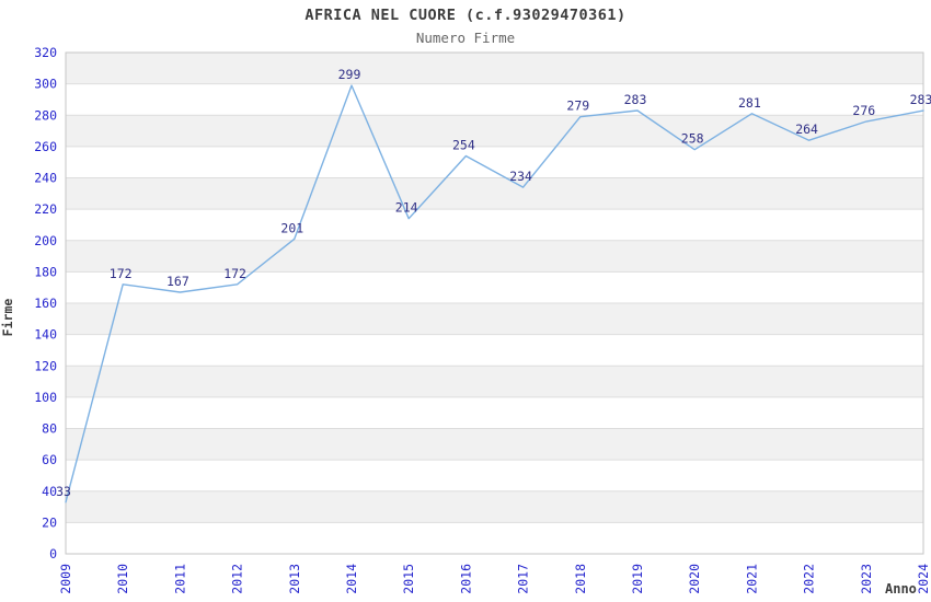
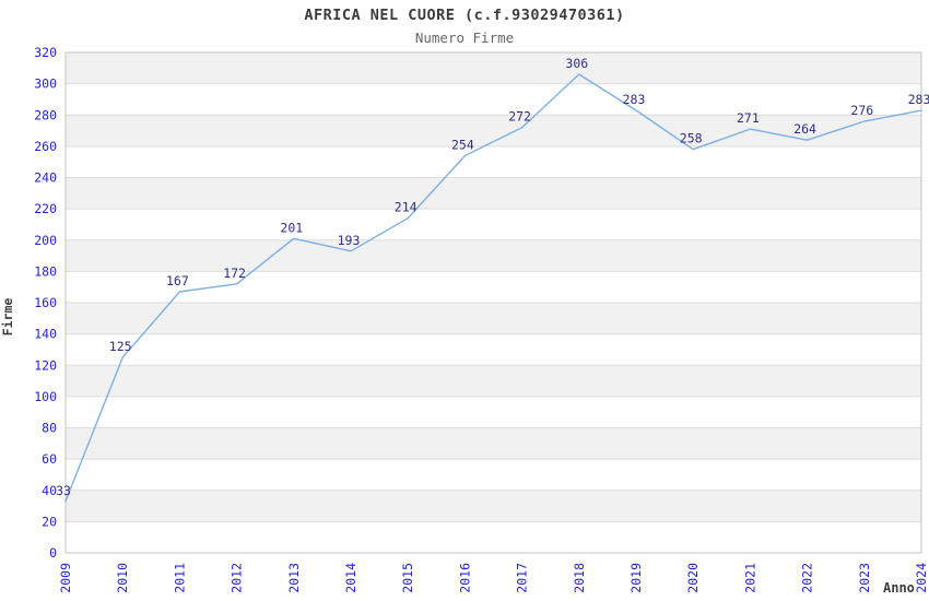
2010: 172 -> 125
2014: 299 -> 193
2017: 234 -> 272
2018: 279 -> 306
2021: 281 -> 271
